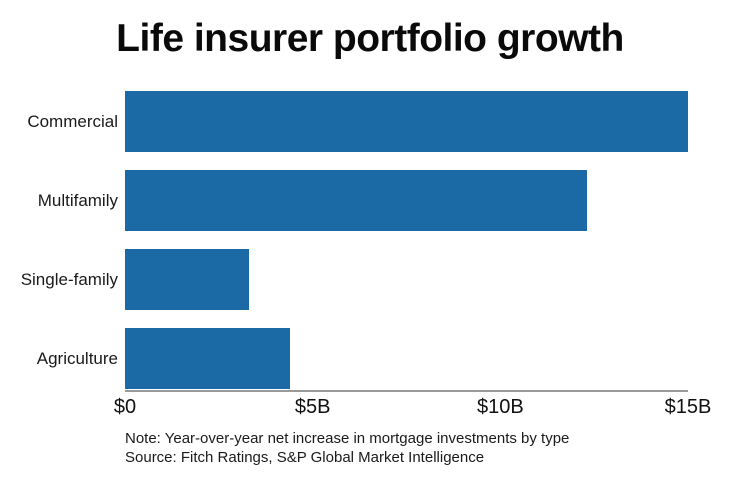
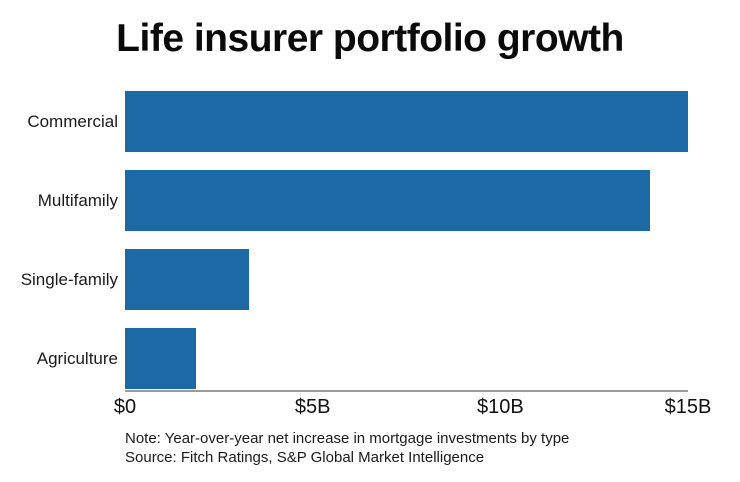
Multifamily: $12.3B -> $14.0B
Agriculture: $4.4B -> $1.9B
